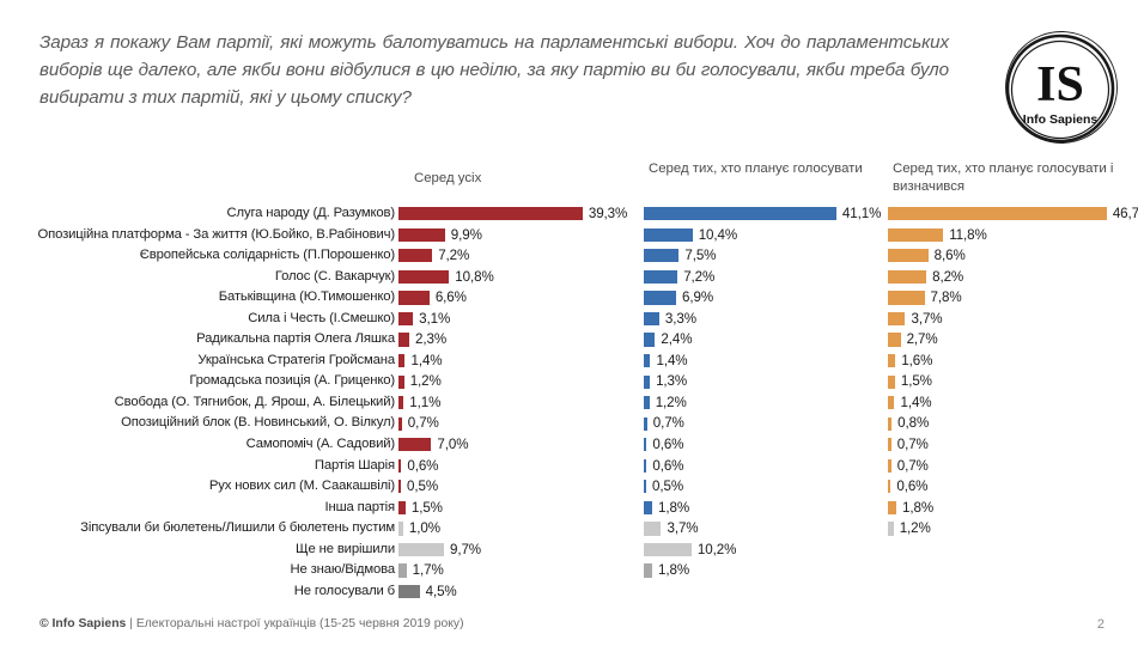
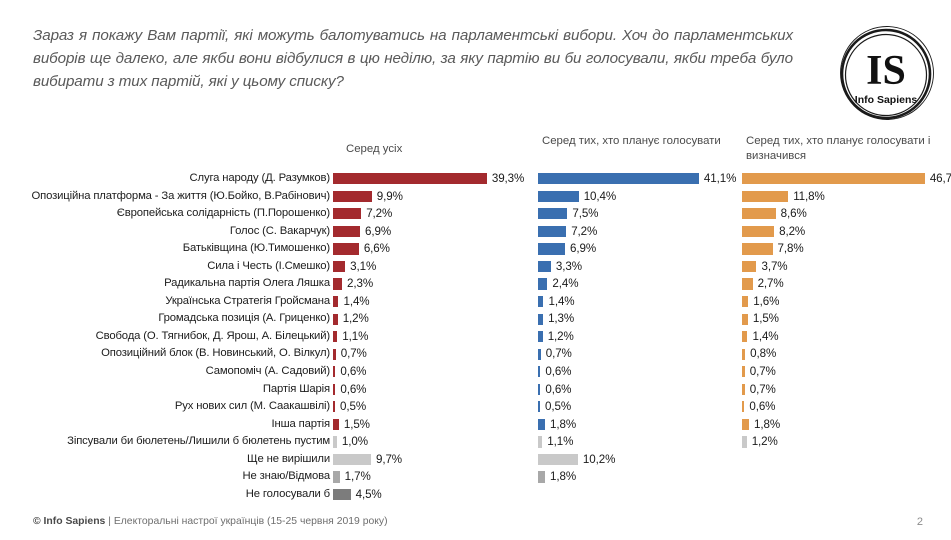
Серед усіх/Голос (С. Вакарчук): 10,8% -> 6,9%
Серед усіх/Самопоміч (А. Садовий): 7,0% -> 0,6%
Серед тих, хто планує голосувати/Зіпсували би бюлетень/Лишили б бюлетень пустим: 3,7% -> 1,1%
